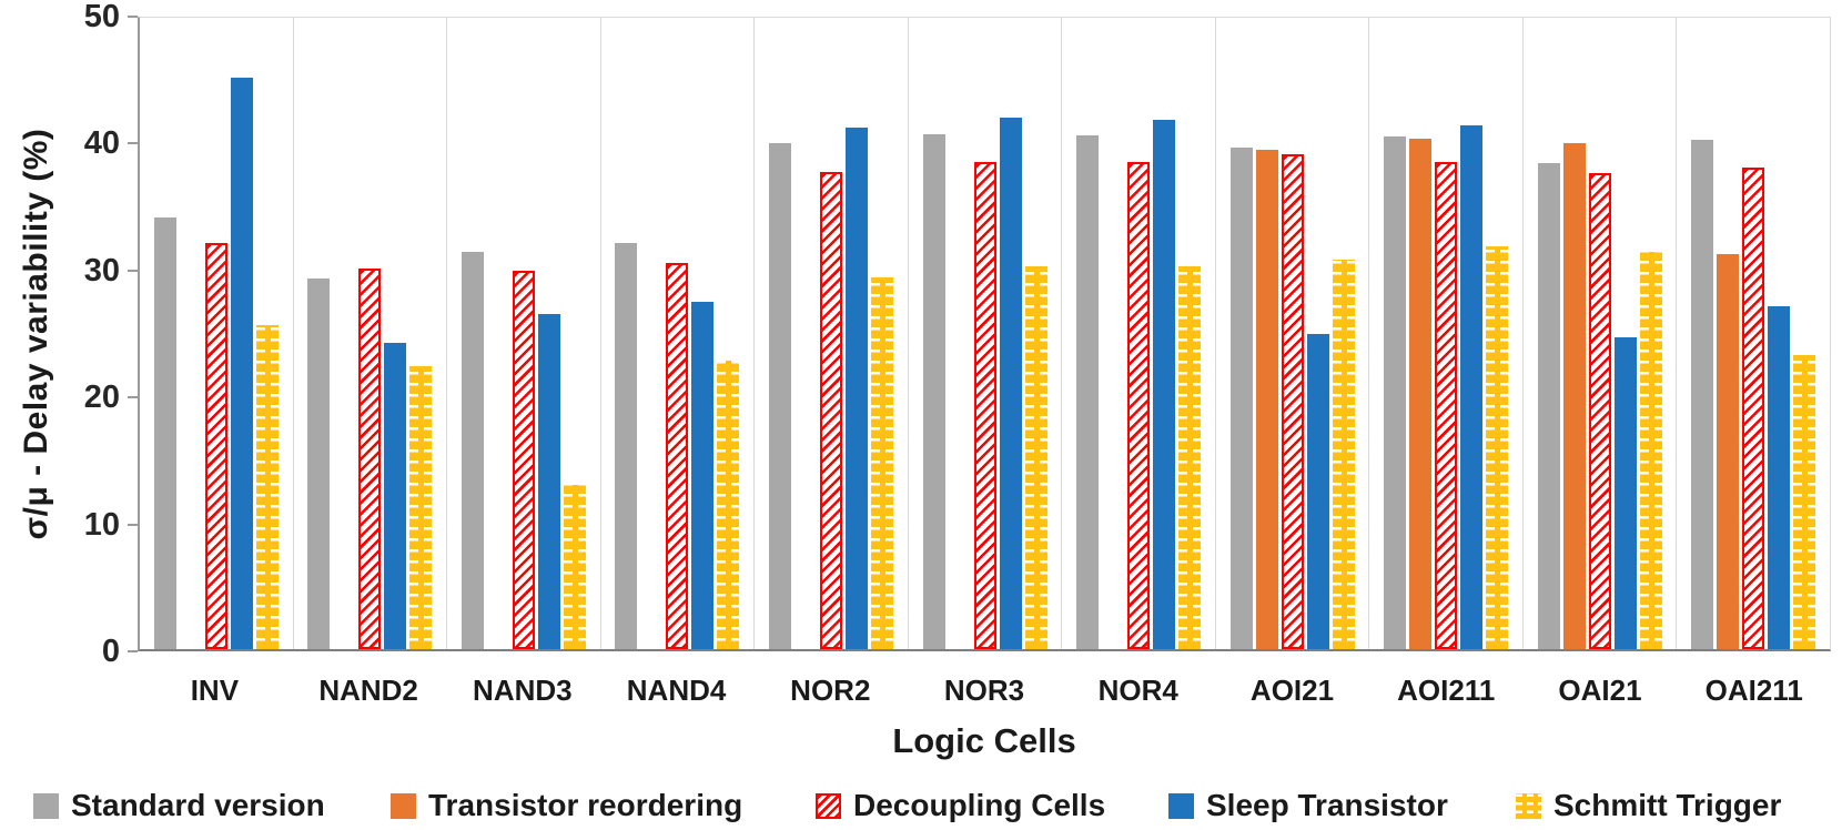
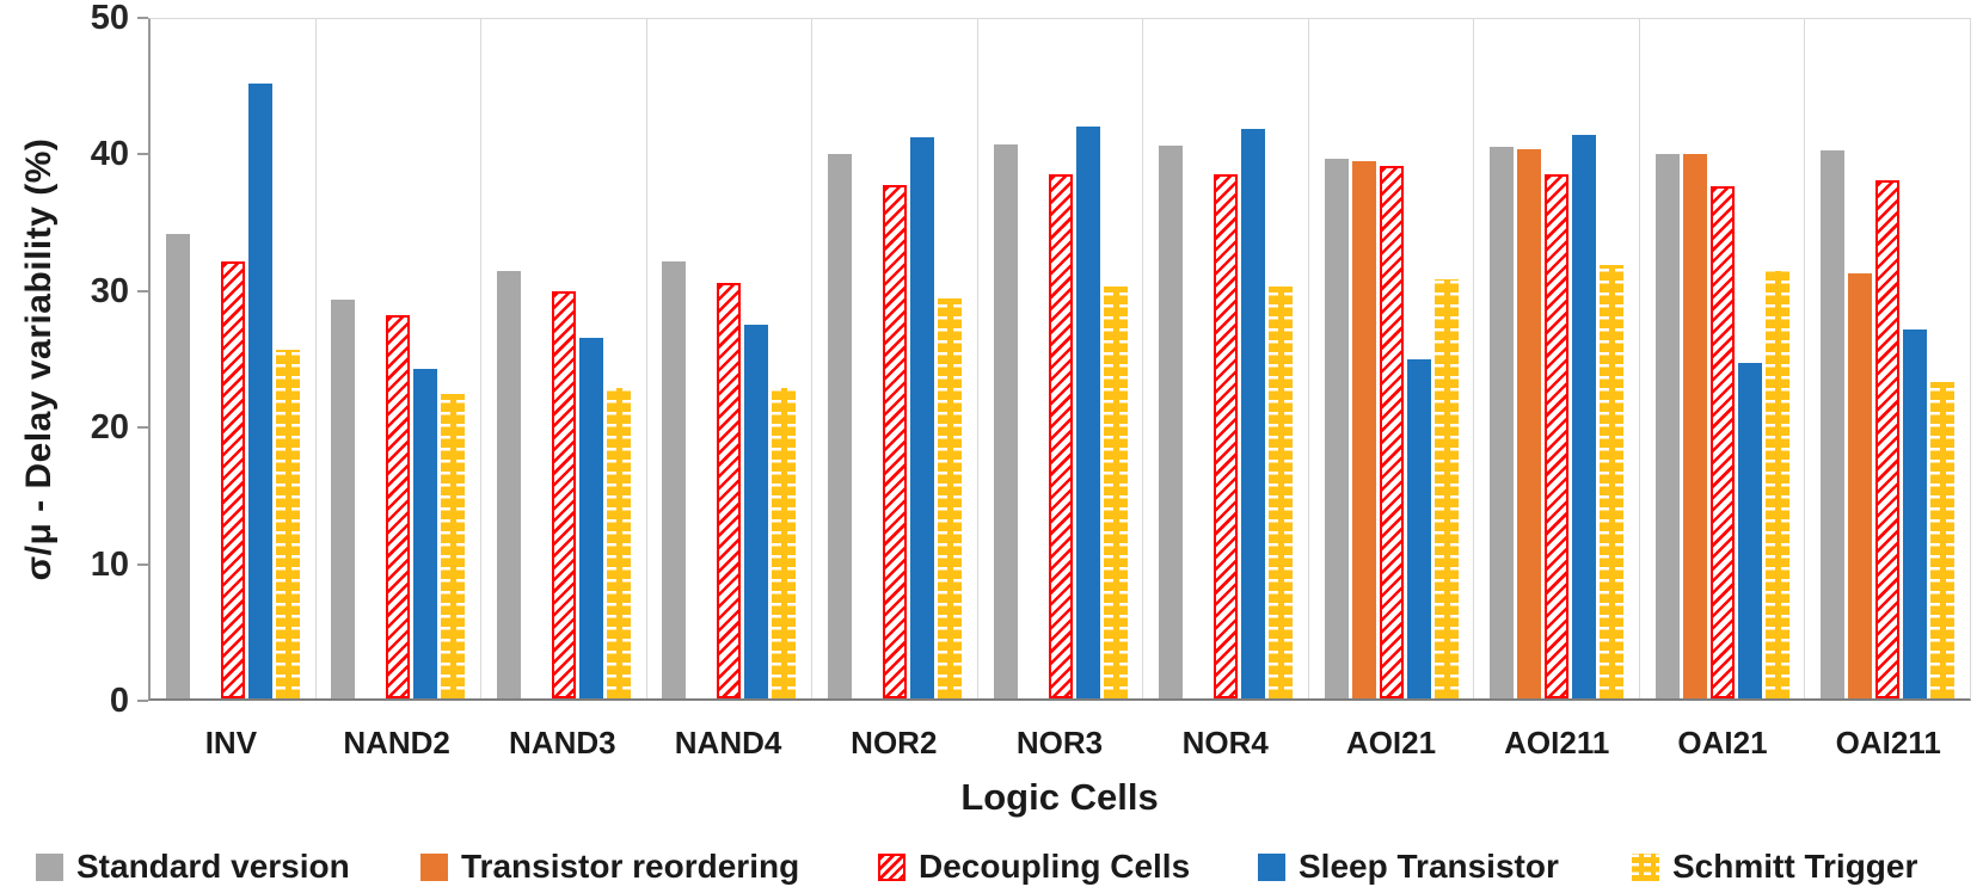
Decoupling Cells/NAND2: 30.0 -> 28.1
Schmitt Trigger/NAND3: 12.9 -> 22.7
Standard version/OAI21: 38.3 -> 39.9
